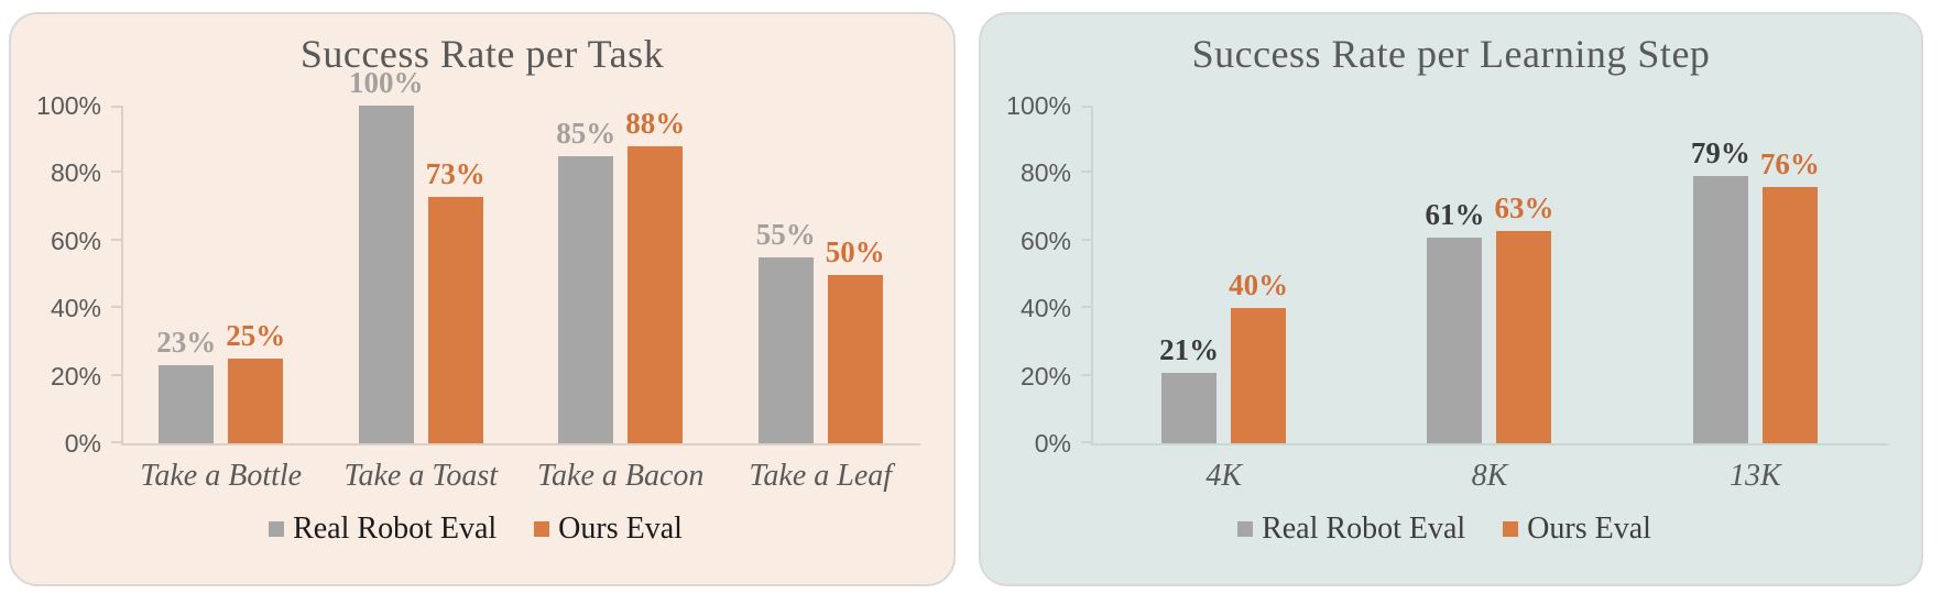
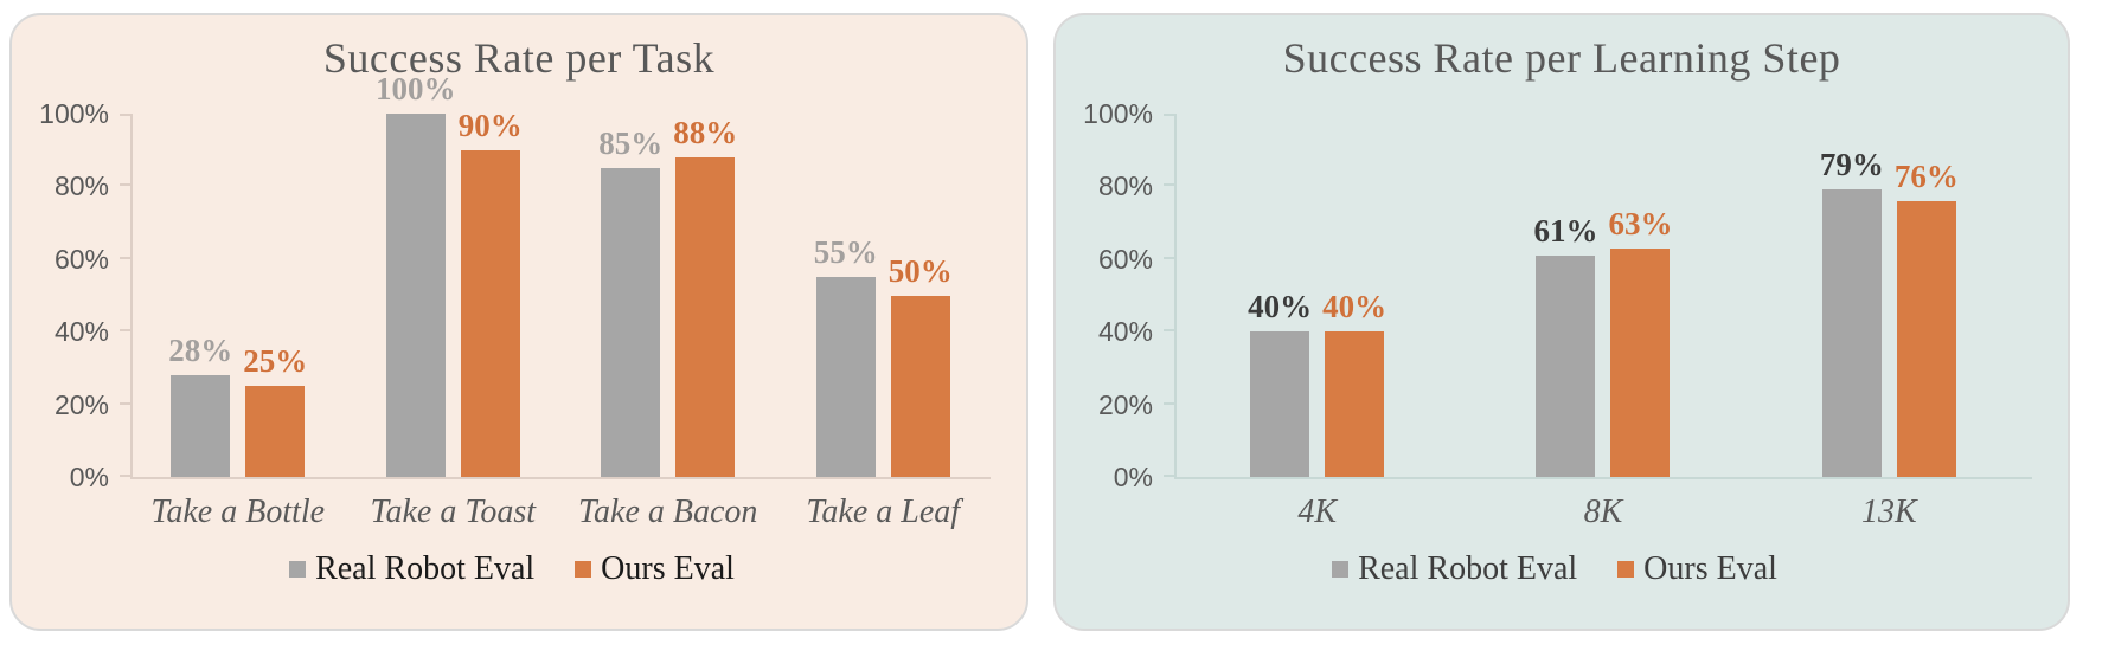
Success Rate per Task/Real Robot Eval/Take a Bottle: 23% -> 28%
Success Rate per Task/Ours Eval/Take a Toast: 73% -> 90%
Success Rate per Learning Step/Real Robot Eval/4K: 21% -> 40%
